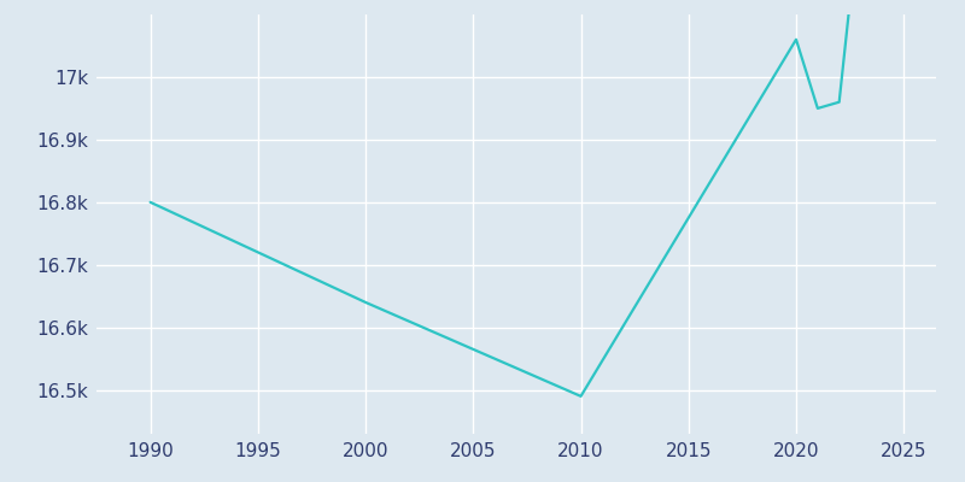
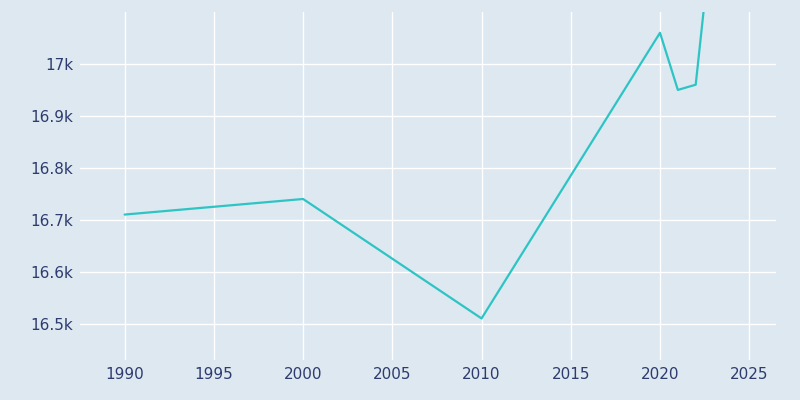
1990: 16.80k -> 16.71k
2000: 16.64k -> 16.74k
2010: 16.49k -> 16.51k
